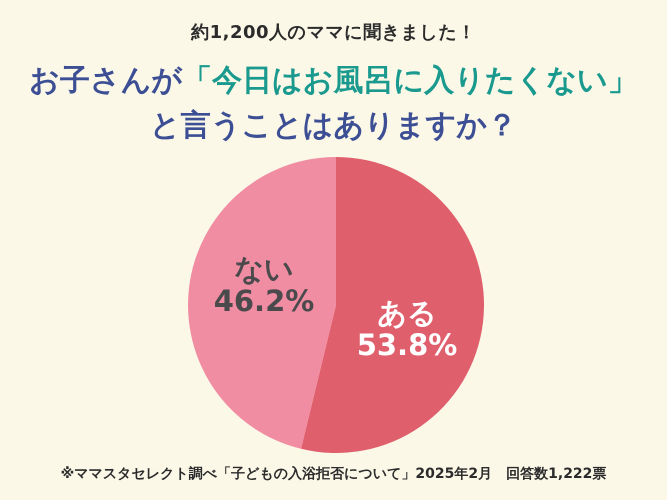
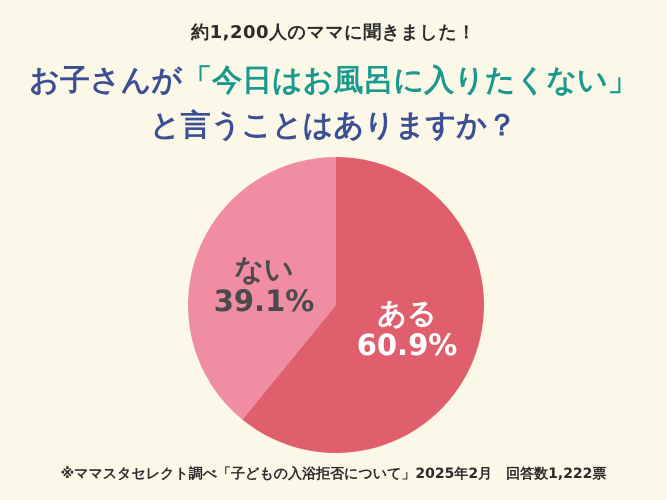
ある: 53.8% -> 60.9%
ない: 46.2% -> 39.1%
